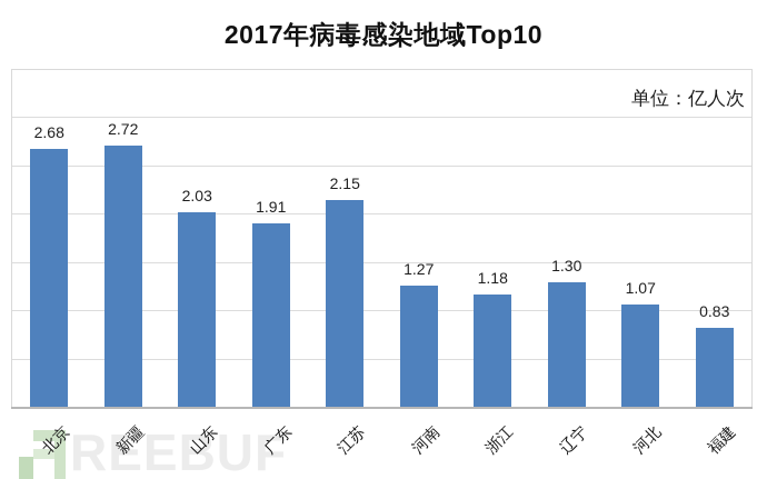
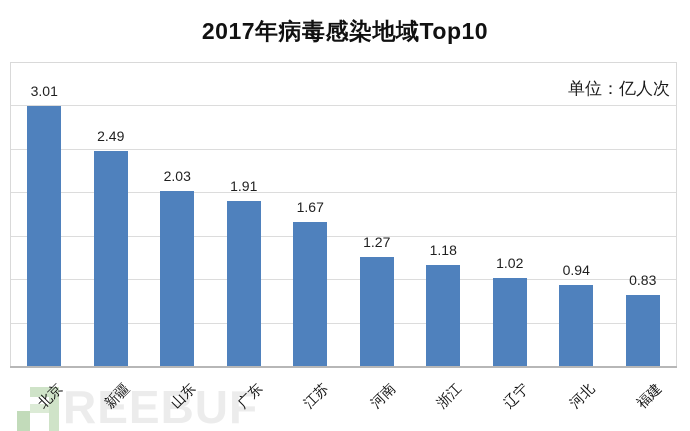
北京: 2.68 -> 3.01
新疆: 2.72 -> 2.49
江苏: 2.15 -> 1.67
辽宁: 1.30 -> 1.02
河北: 1.07 -> 0.94
